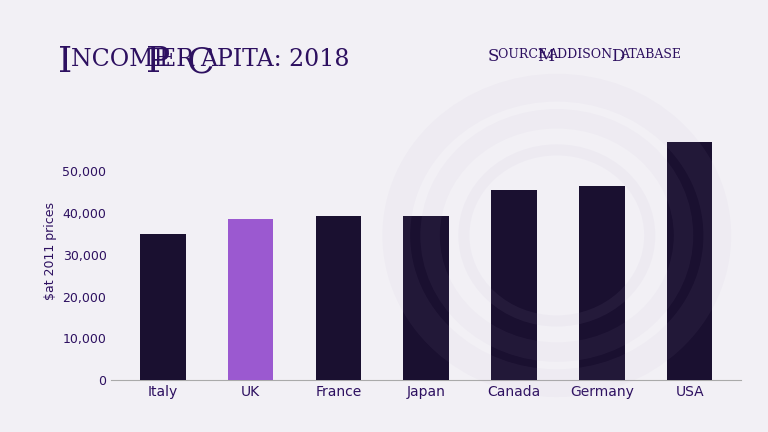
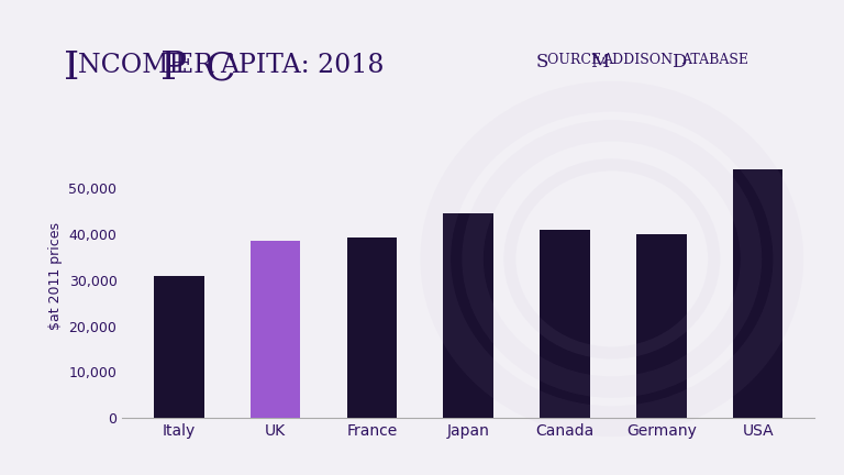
Italy: 35,000 -> 31,000
Japan: 39,300 -> 44,500
Canada: 45,500 -> 41,000
Germany: 46,500 -> 40,000
USA: 57,000 -> 54,000
